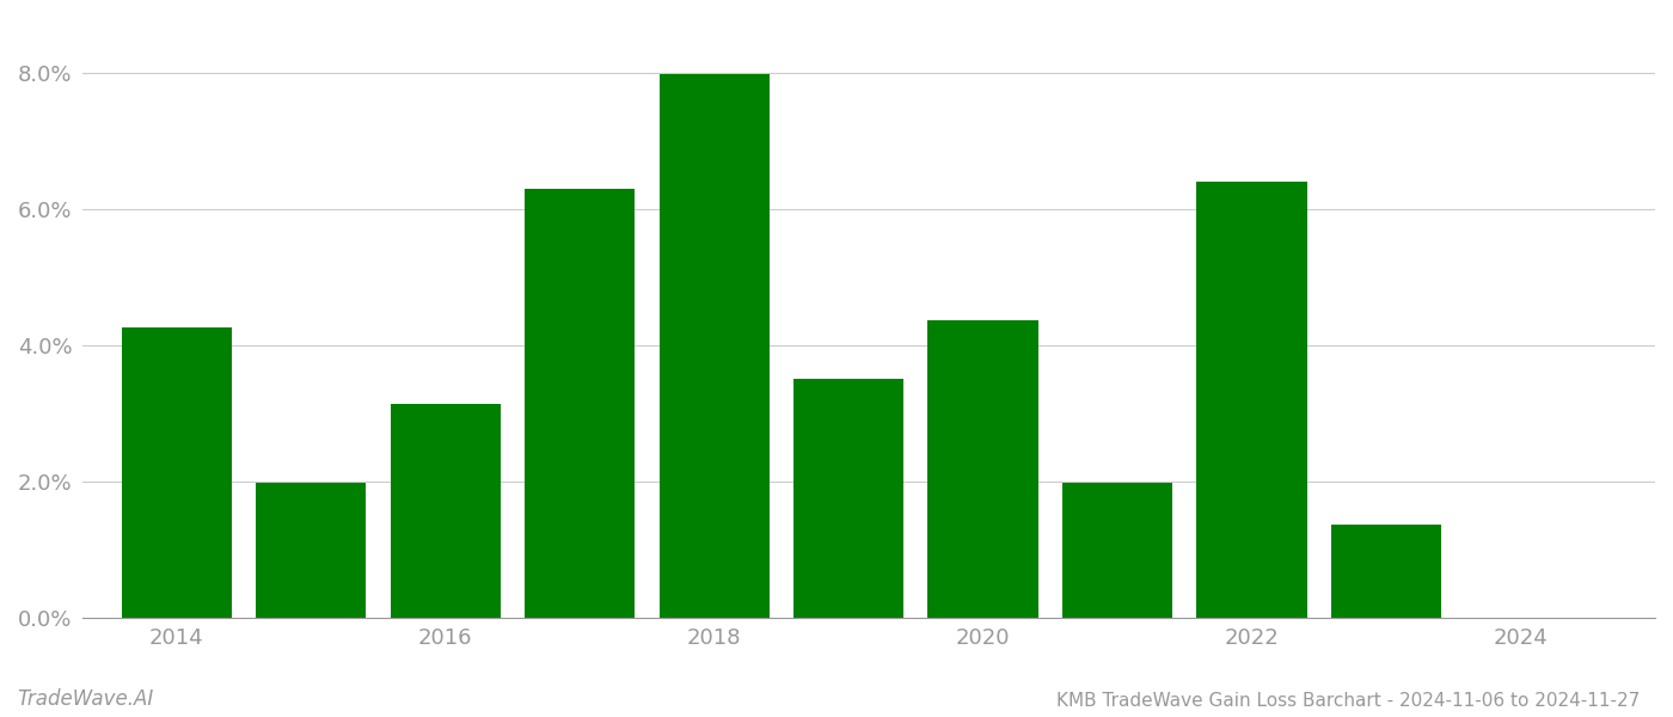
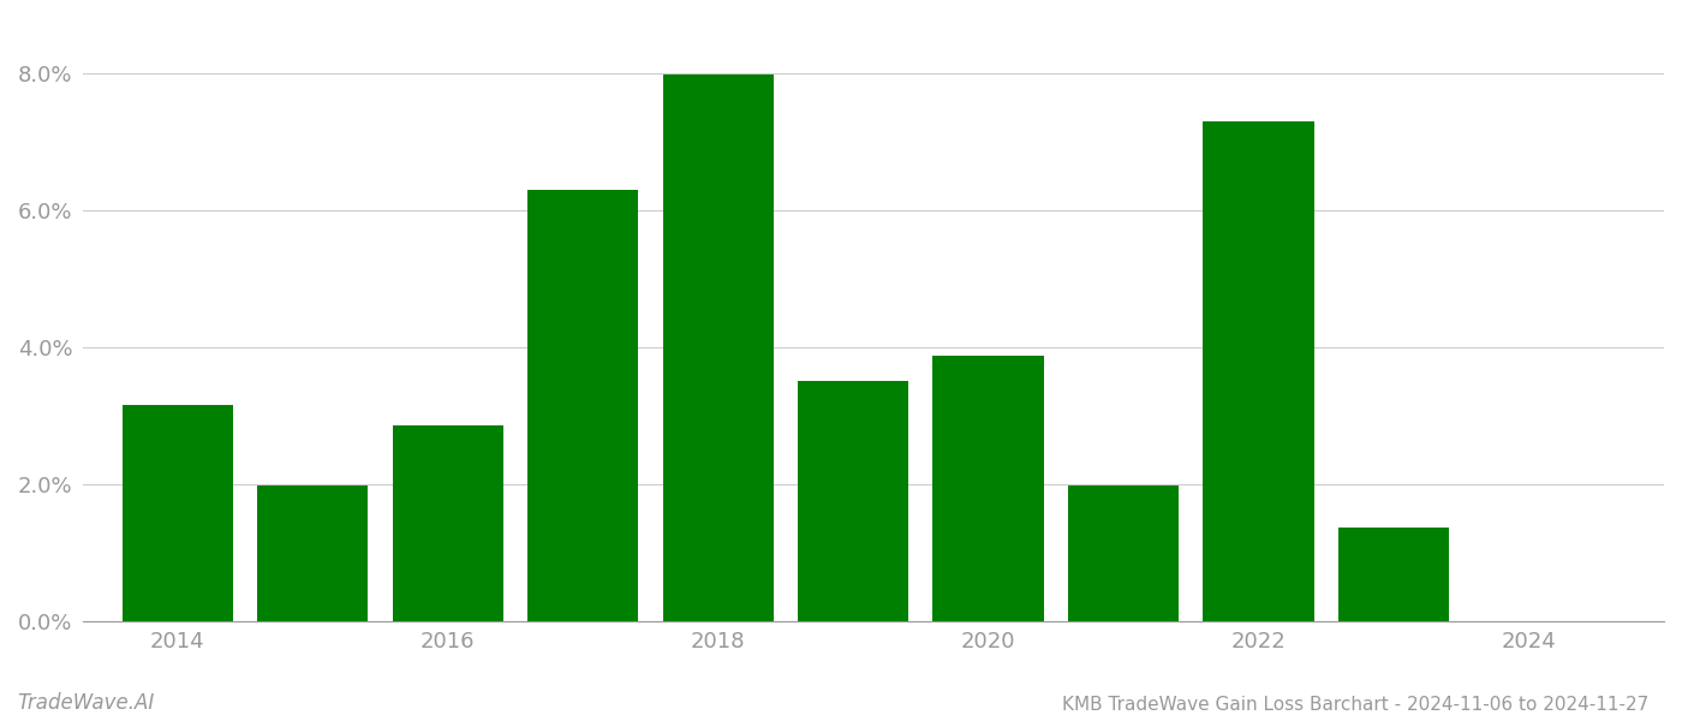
2014: 4.26% -> 3.15%
2016: 3.14% -> 2.85%
2020: 4.36% -> 3.87%
2022: 6.40% -> 7.30%
